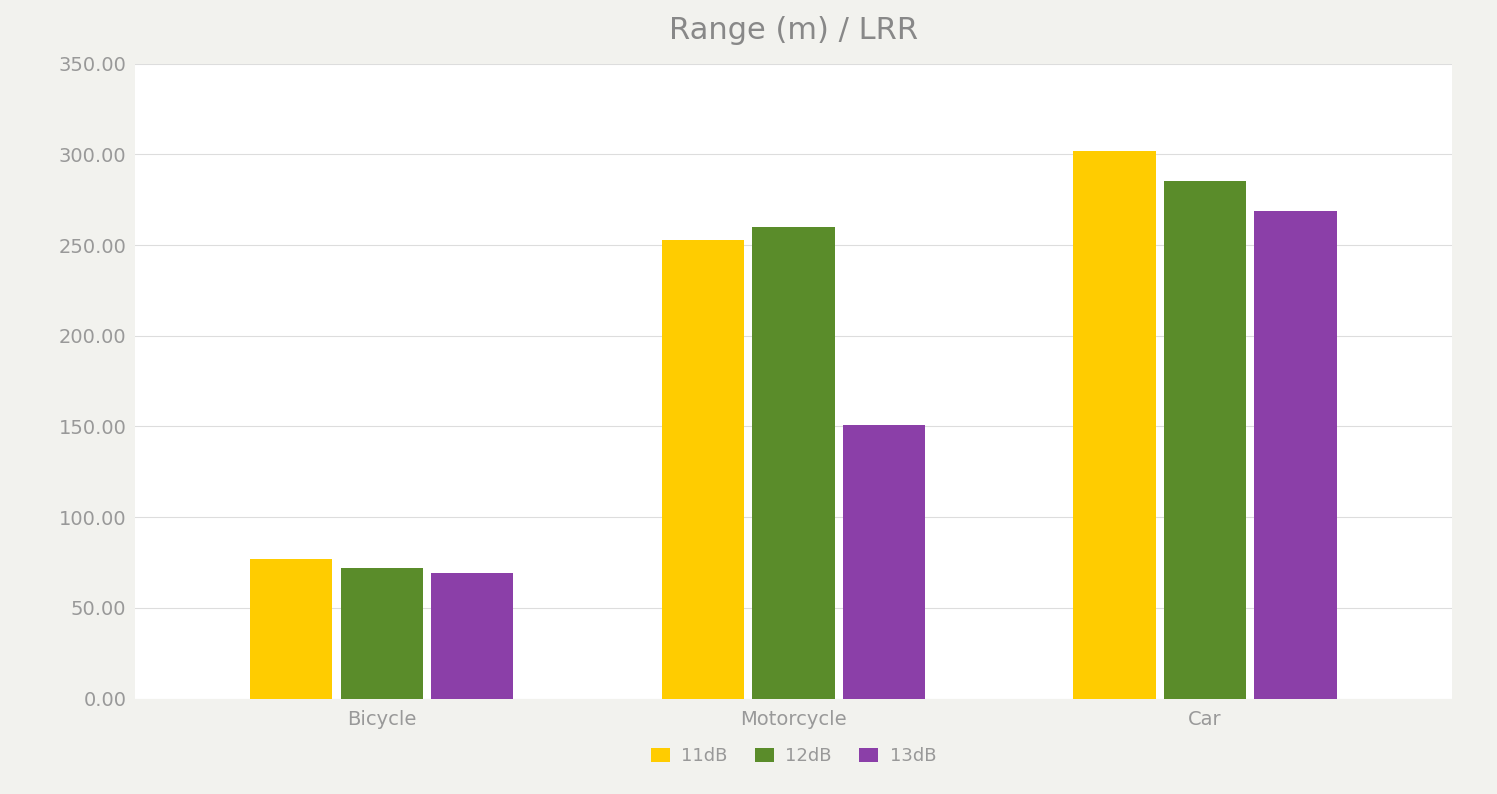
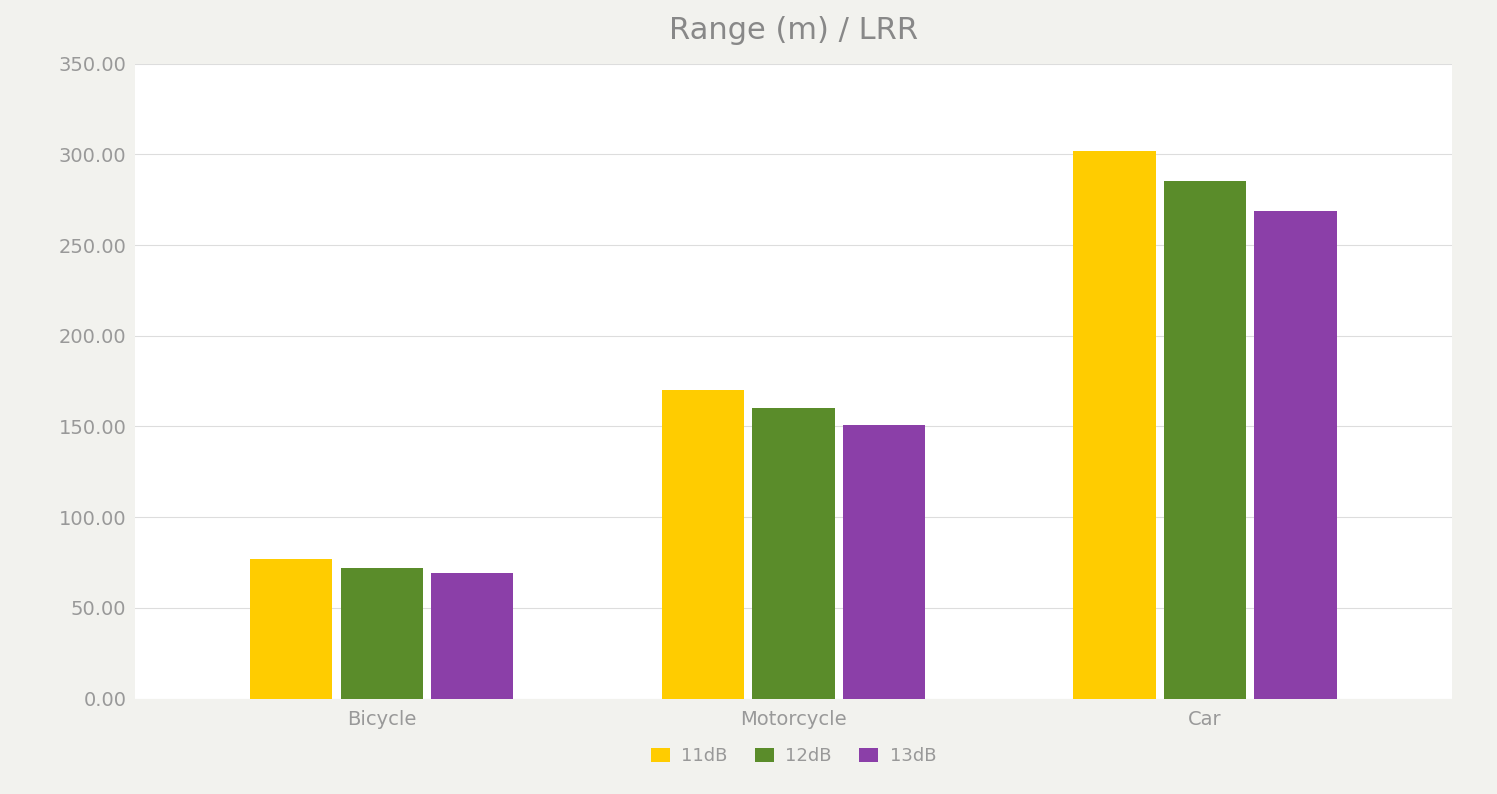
11dB/Motorcycle: 253 -> 170
12dB/Motorcycle: 260 -> 160
